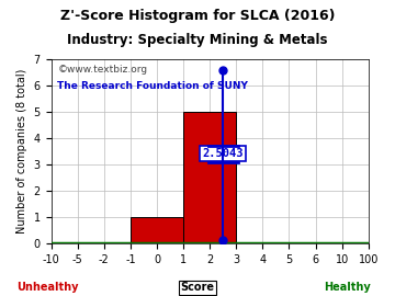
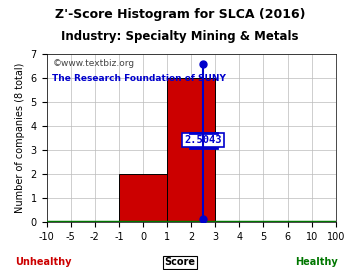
0: 1 -> 2
2: 5 -> 6
